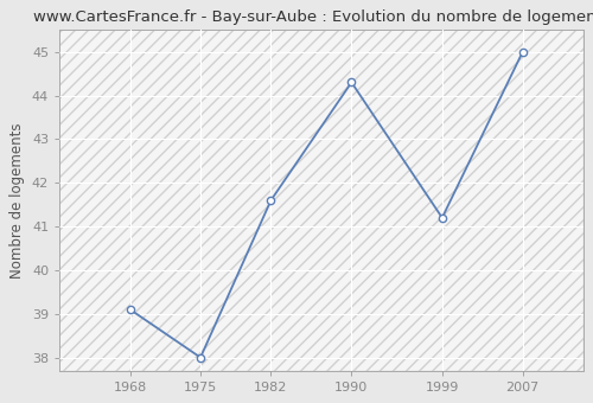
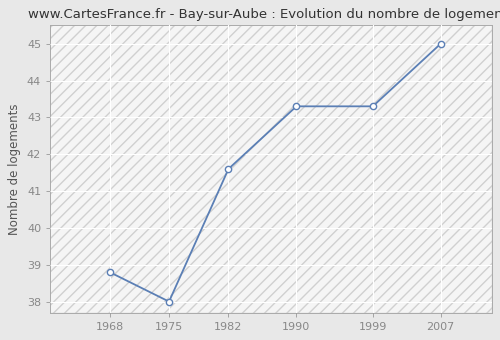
1968: 39.1 -> 38.8
1990: 44.3 -> 43.3
1999: 41.2 -> 43.3
